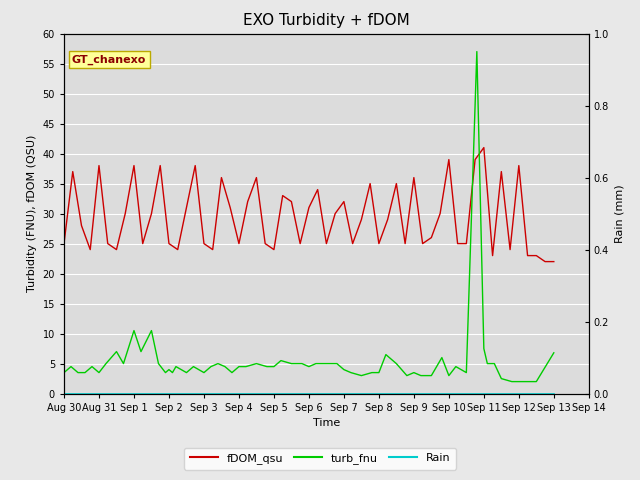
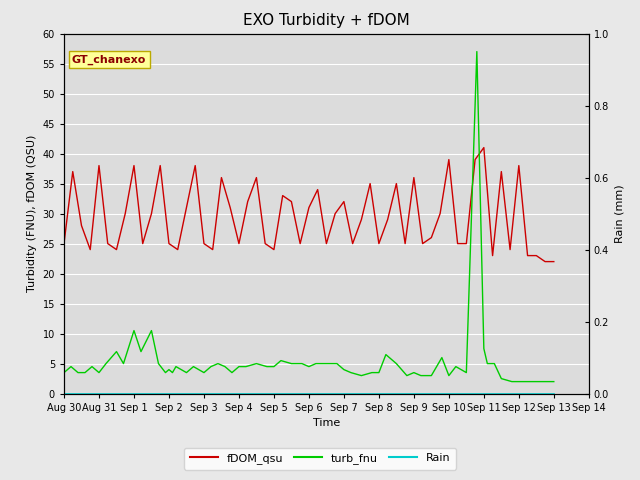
turb_fnu/Sep 13: 6.8 -> 2.0
